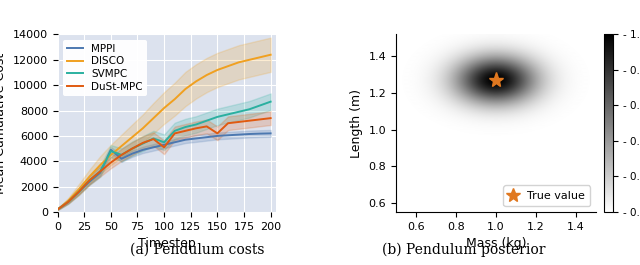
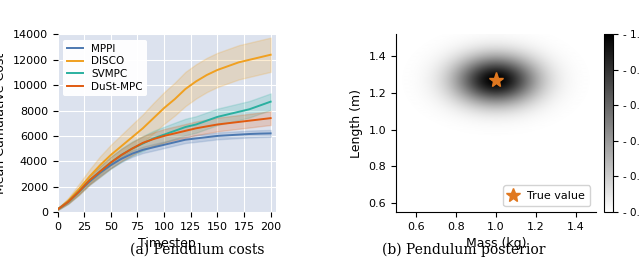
MPPI/50: 4900 -> 3700
SVMPC/50: 4800 -> 3900
SVMPC/100: 5500 -> 6100
DuSt-MPC/100: 5100 -> 6000
DuSt-MPC/150: 6200 -> 6900
